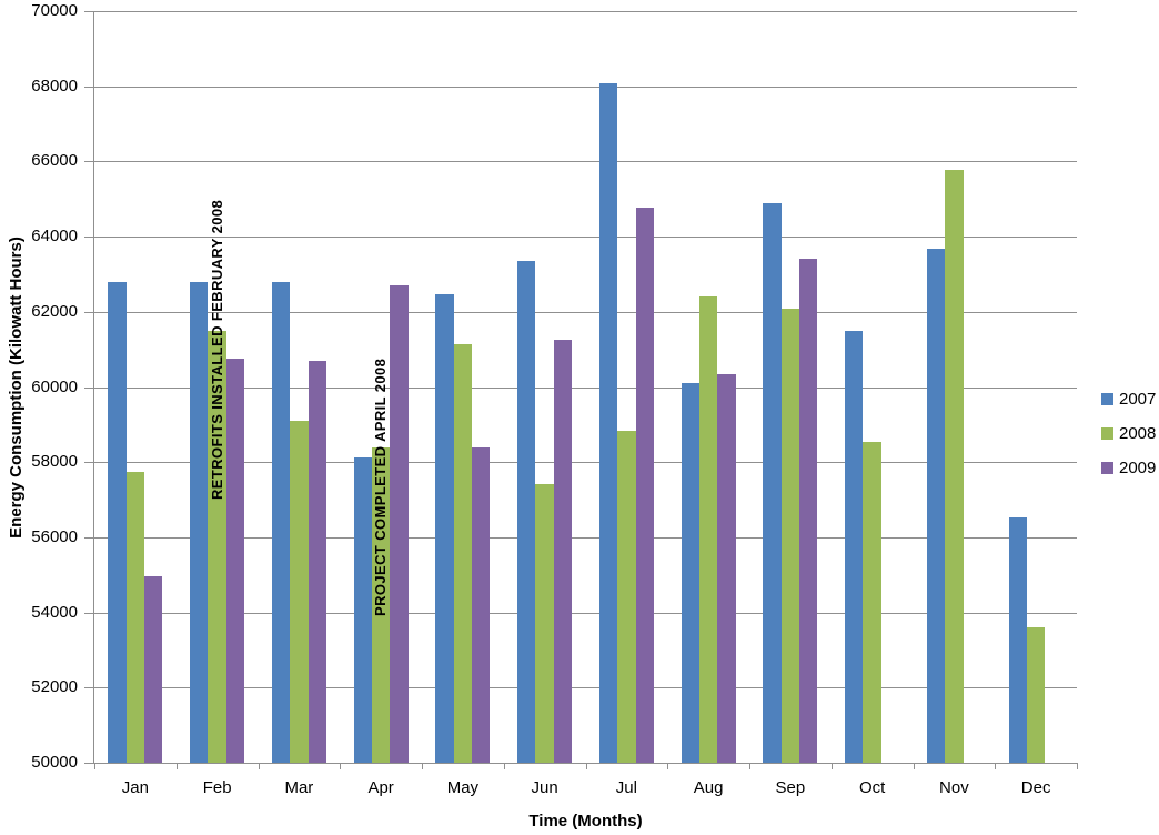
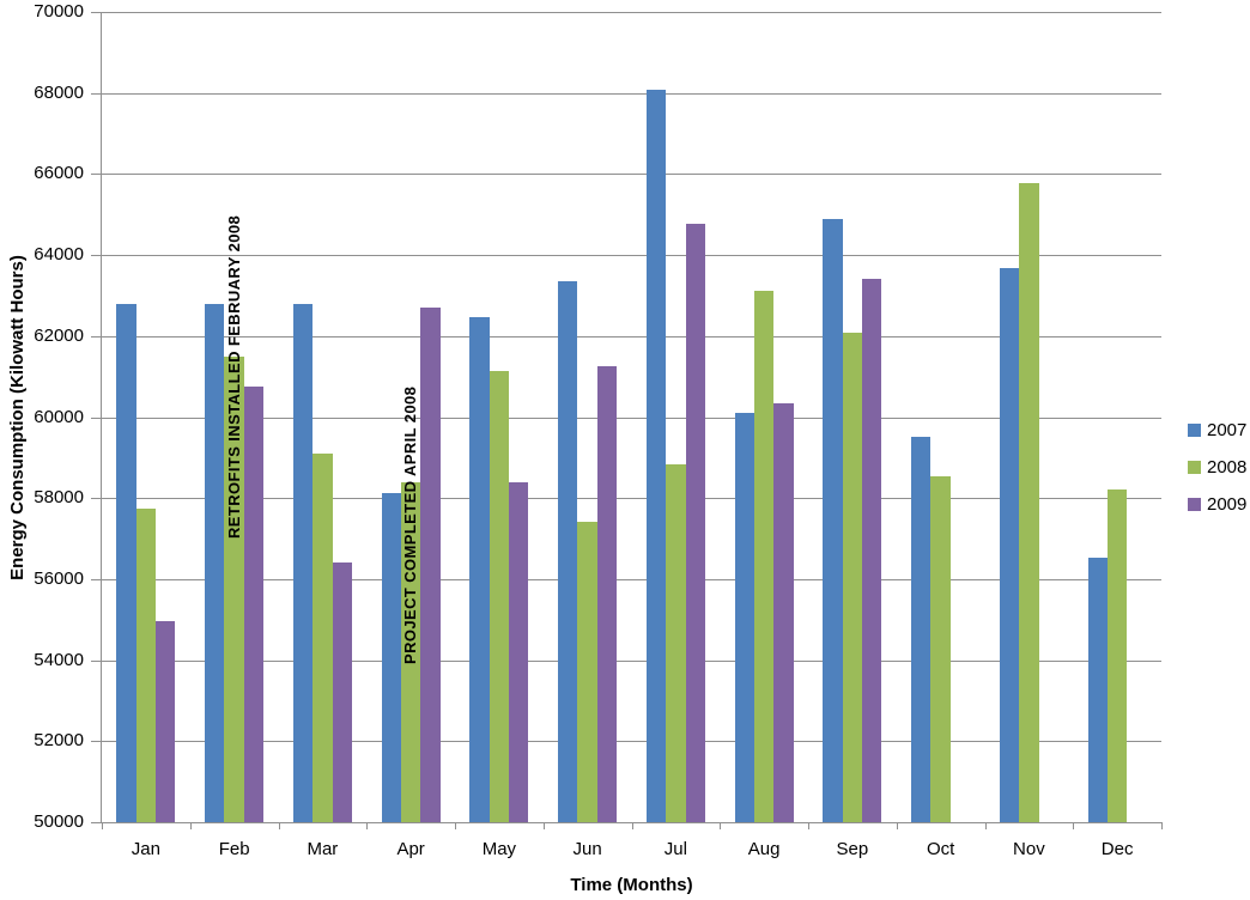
2009/Mar: 60700 -> 56400
2008/Aug: 62400 -> 63100
2007/Oct: 61500 -> 59500
2008/Dec: 53600 -> 58200
